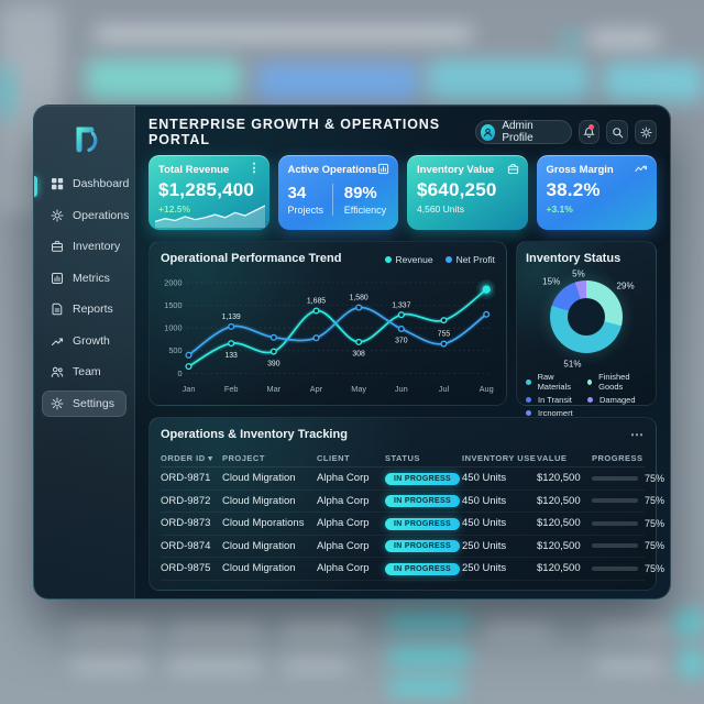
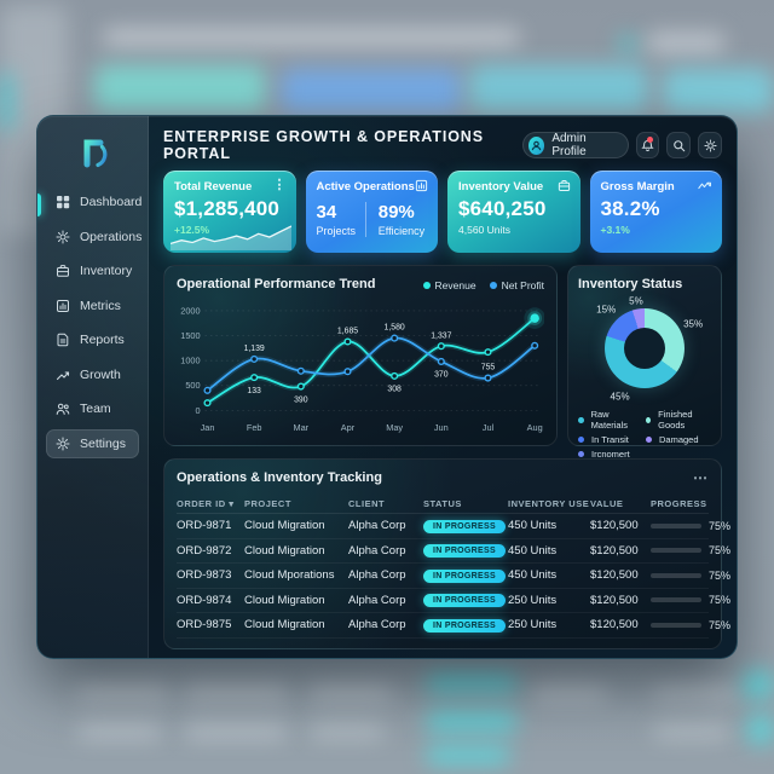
Inventory Status/Finished Goods: 29% -> 35%
Inventory Status/Raw Materials: 51% -> 45%
